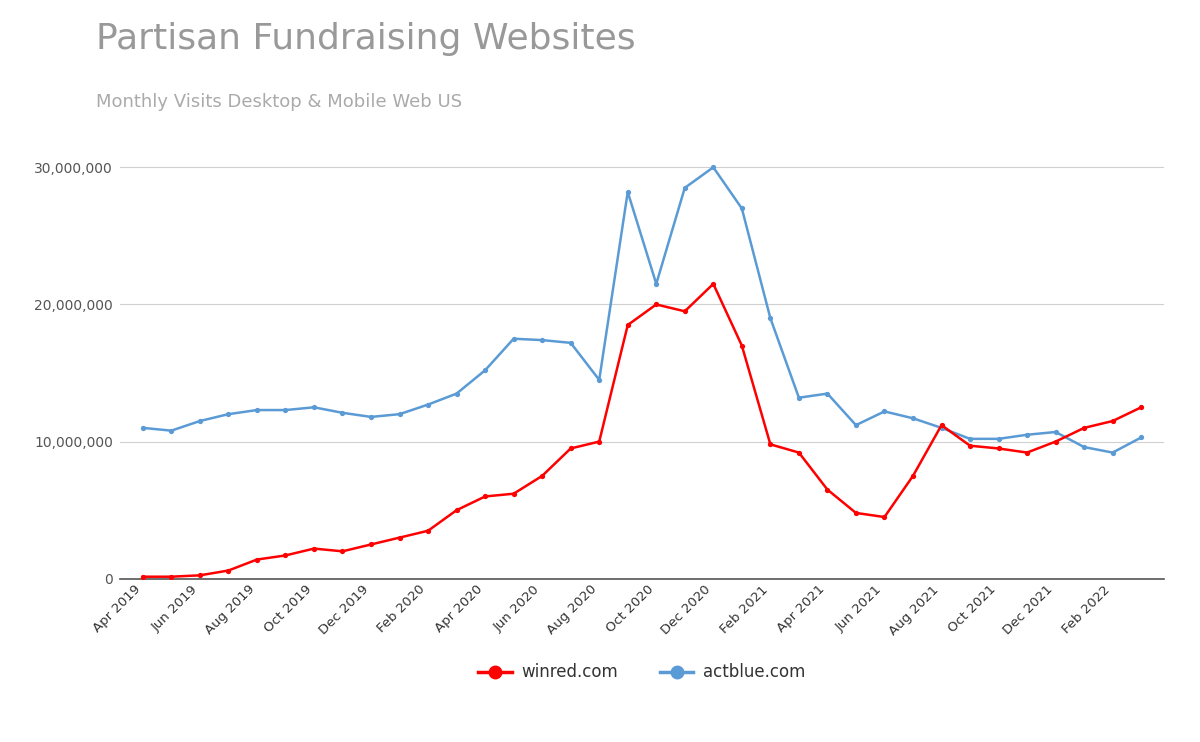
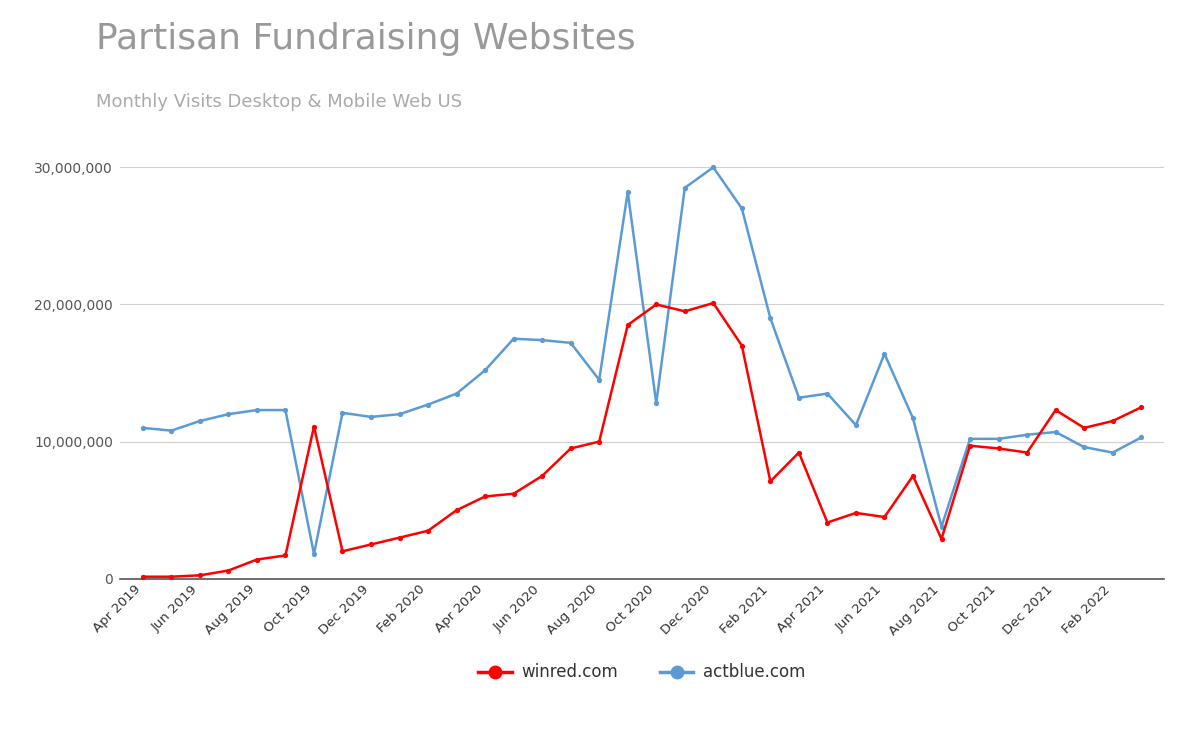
winred.com/Oct 2019: 2,200,000 -> 11,100,000
actblue.com/Oct 2019: 12,500,000 -> 1,800,000
actblue.com/Oct 2020: 21,500,000 -> 12,800,000
winred.com/Dec 2020: 21,500,000 -> 20,100,000
winred.com/Feb 2021: 9,800,000 -> 7,100,000
winred.com/Apr 2021: 6,500,000 -> 4,100,000
actblue.com/Jun 2021: 12,200,000 -> 16,400,000
winred.com/Aug 2021: 11,200,000 -> 2,900,000
actblue.com/Aug 2021: 11,000,000 -> 3,800,000
winred.com/Dec 2021: 10,000,000 -> 12,300,000
